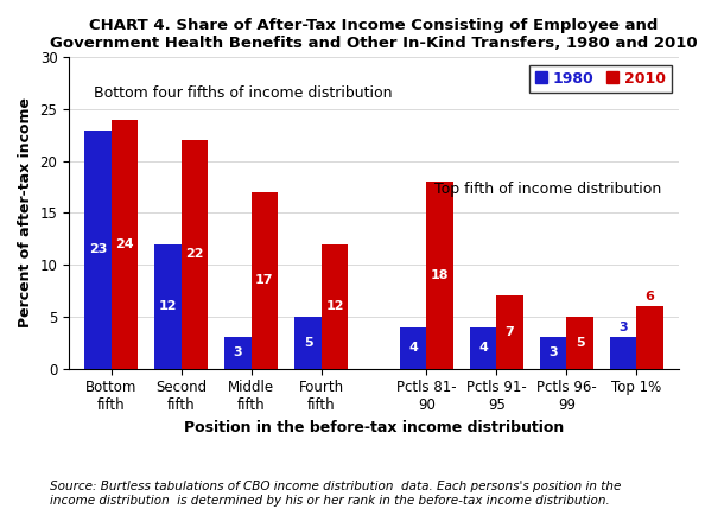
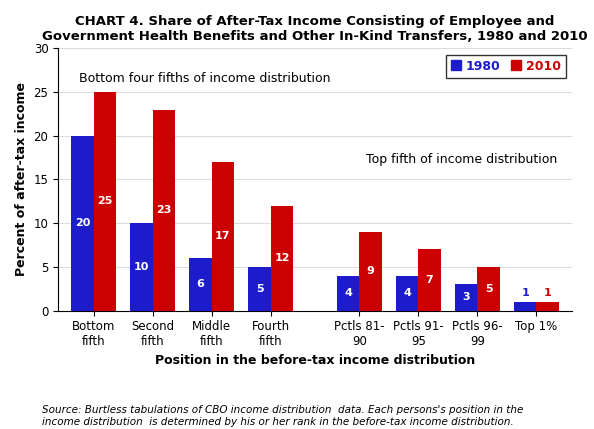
1980/Bottom fifth: 23 -> 20
2010/Bottom fifth: 24 -> 25
1980/Second fifth: 12 -> 10
2010/Second fifth: 22 -> 23
1980/Middle fifth: 3 -> 6
2010/Pctls 81- 90: 18 -> 9
1980/Top 1%: 3 -> 1
2010/Top 1%: 6 -> 1
